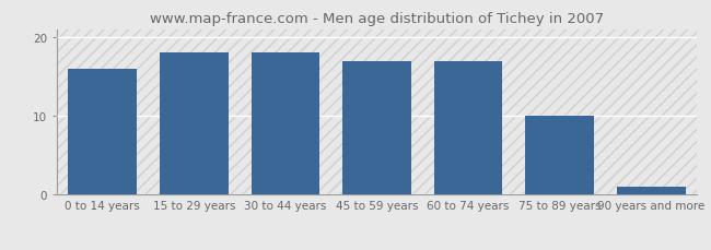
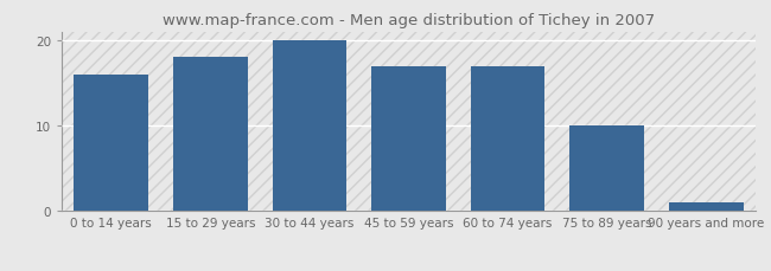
30 to 44 years: 18 -> 20
